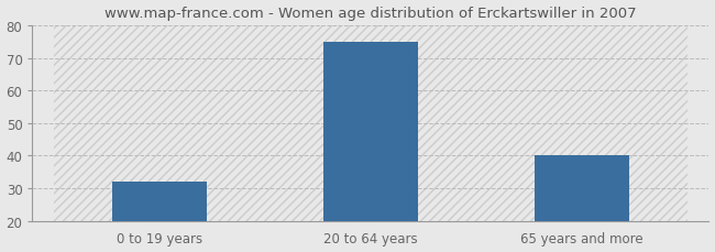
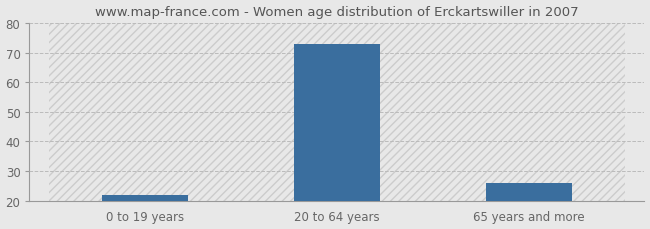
0 to 19 years: 32 -> 22
20 to 64 years: 75 -> 73
65 years and more: 40 -> 26
